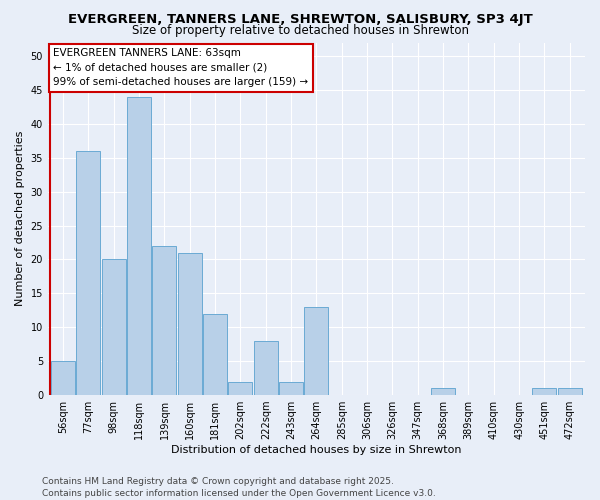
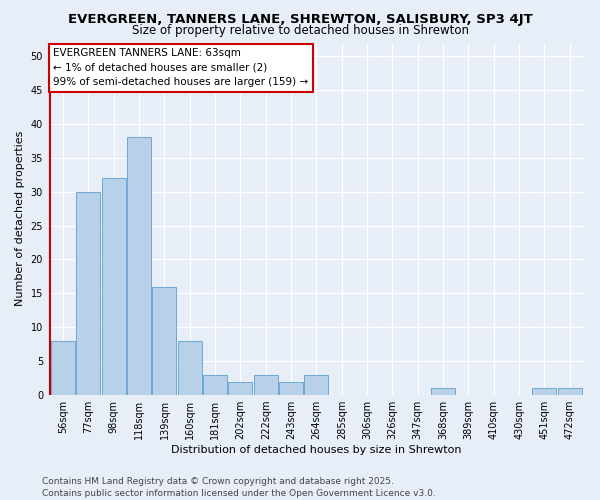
56sqm: 5 -> 8
77sqm: 36 -> 30
98sqm: 20 -> 32
118sqm: 44 -> 38
139sqm: 22 -> 16
160sqm: 21 -> 8
181sqm: 12 -> 3
222sqm: 8 -> 3
264sqm: 13 -> 3
